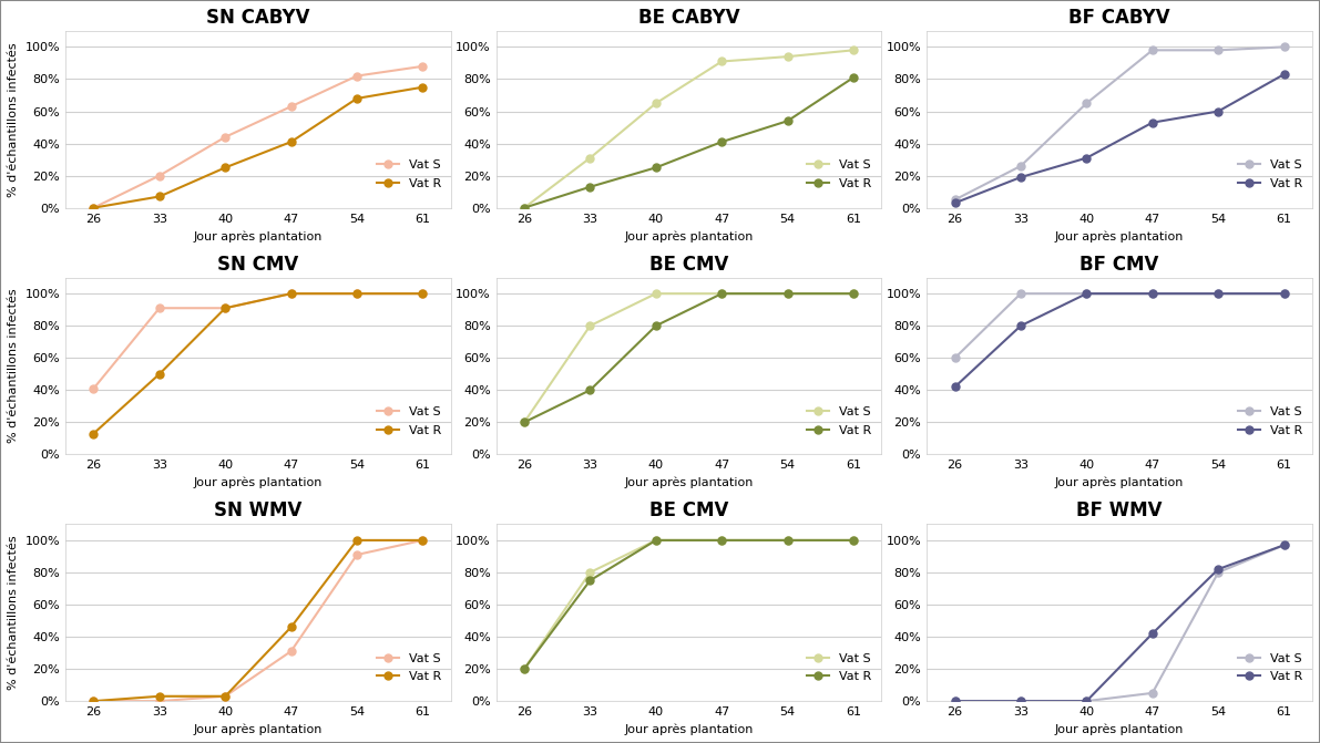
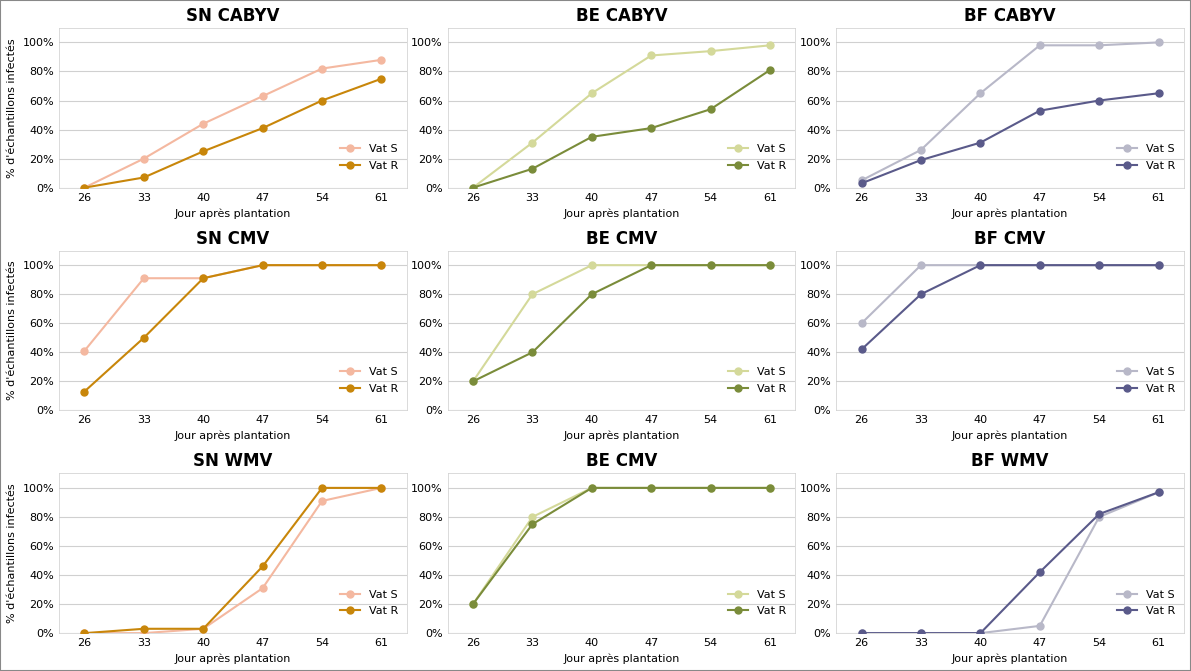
SN CABYV/Vat R/54: 68% -> 60%
BE CABYV/Vat R/40: 25% -> 35%
BF CABYV/Vat R/61: 83% -> 65%
